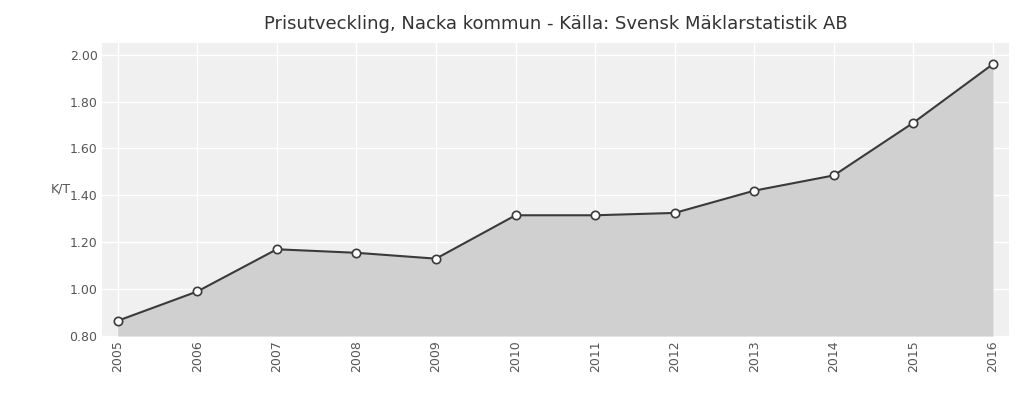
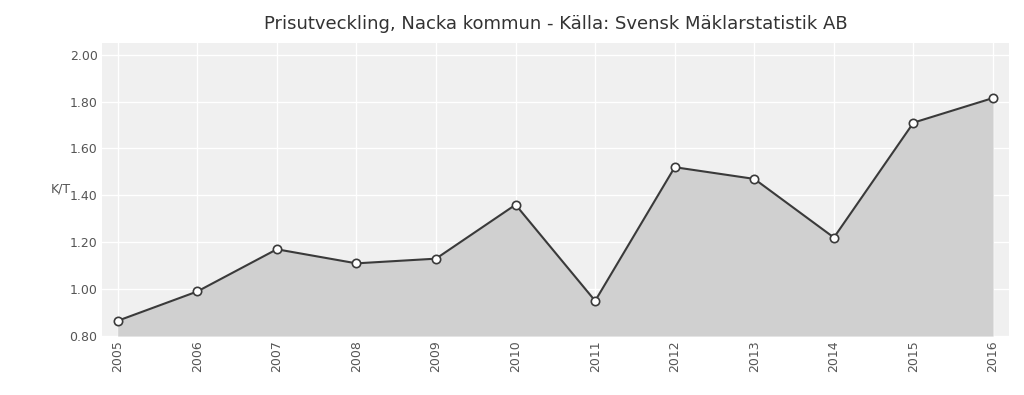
2008: 1.155 -> 1.110
2010: 1.315 -> 1.360
2011: 1.315 -> 0.950
2012: 1.325 -> 1.520
2013: 1.420 -> 1.470
2014: 1.485 -> 1.220
2016: 1.960 -> 1.815
